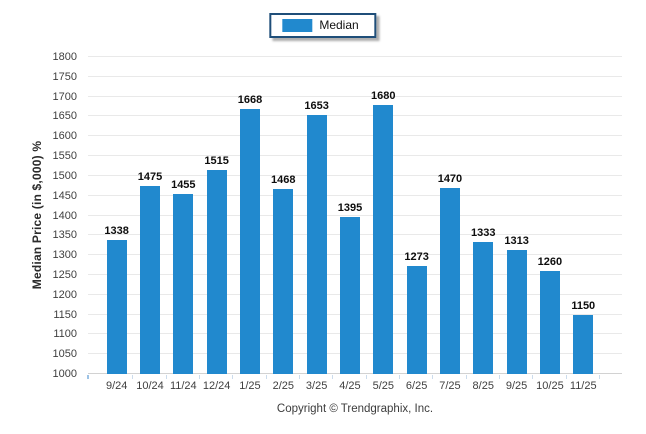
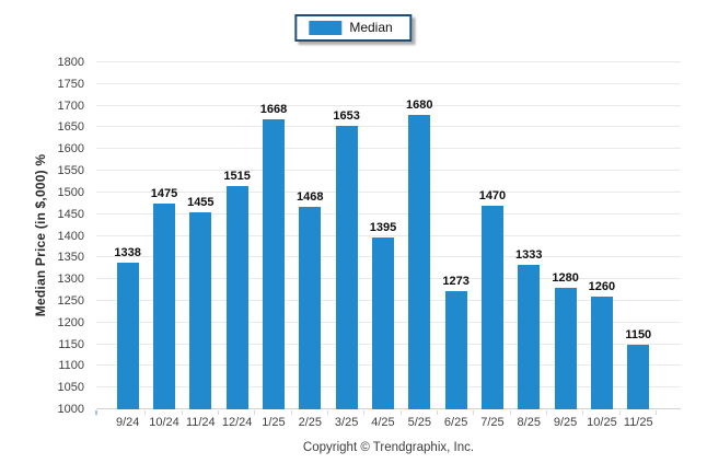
9/25: 1313 -> 1280
